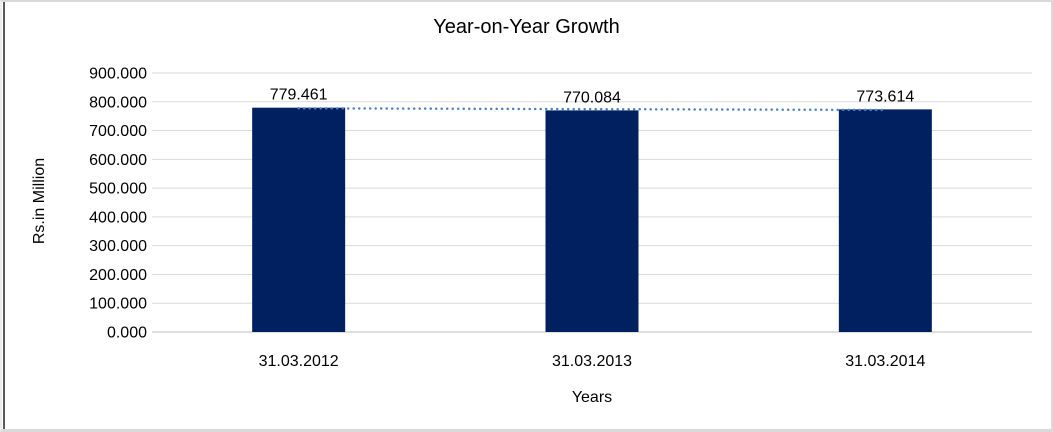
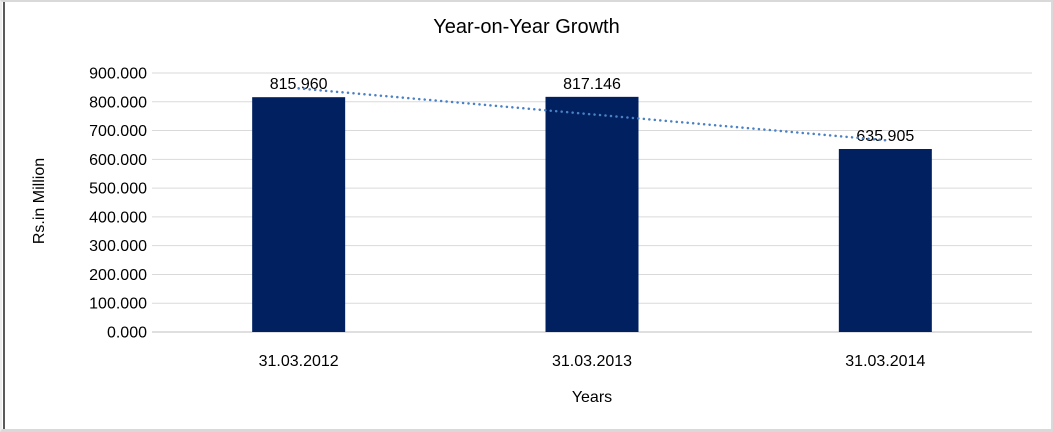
31.03.2012: 779.461 -> 815.960
31.03.2013: 770.084 -> 817.146
31.03.2014: 773.614 -> 635.905
